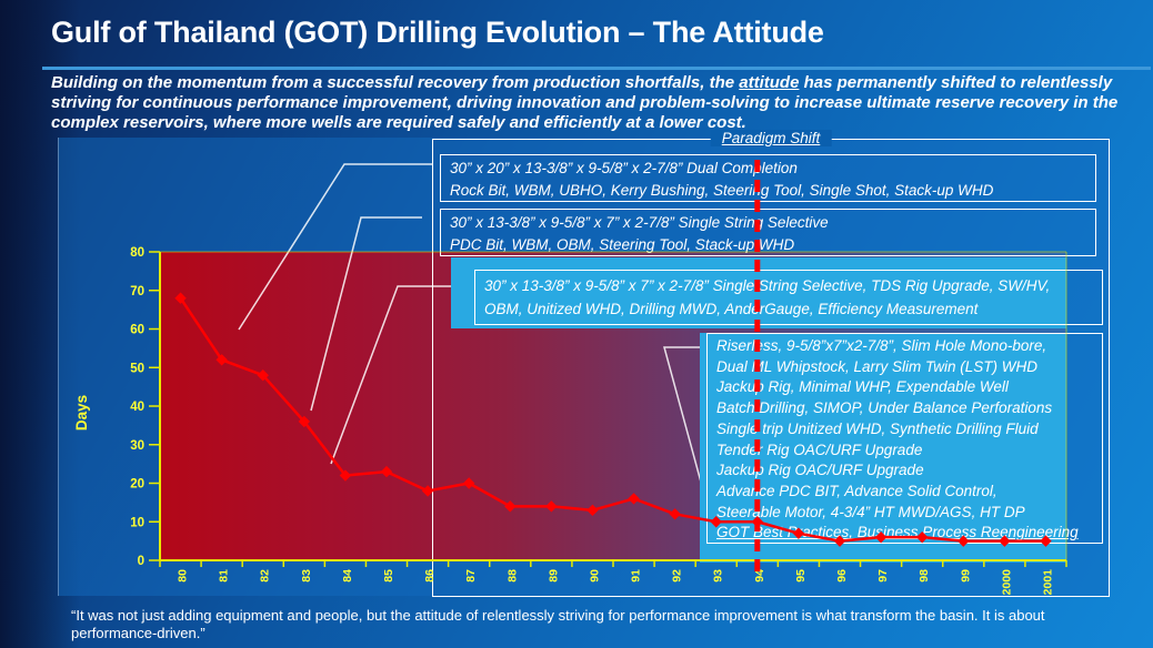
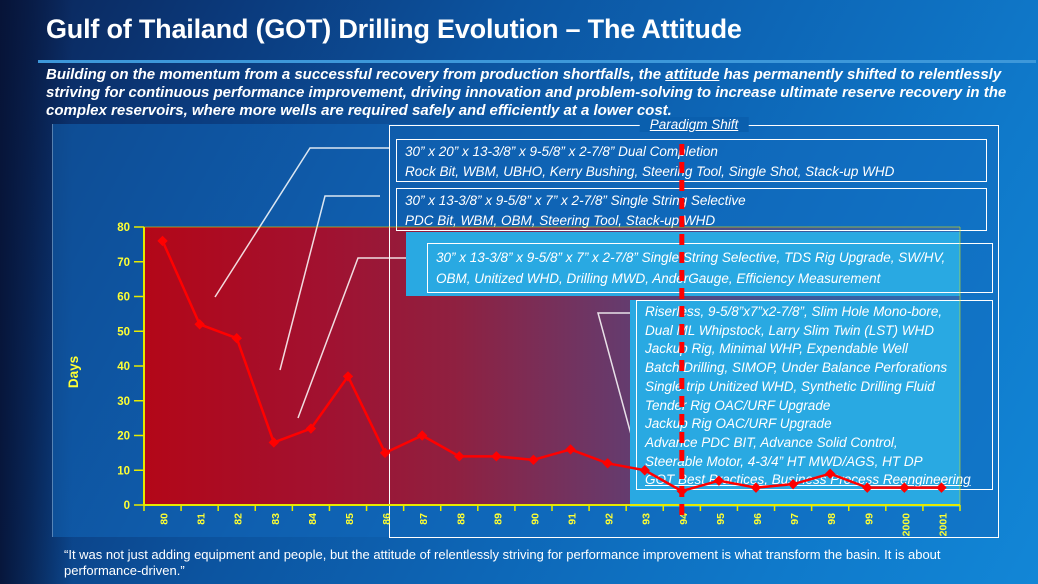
80: 68 -> 76
83: 36 -> 18
85: 23 -> 37
86: 18 -> 15
94: 10 -> 4
98: 6 -> 9
